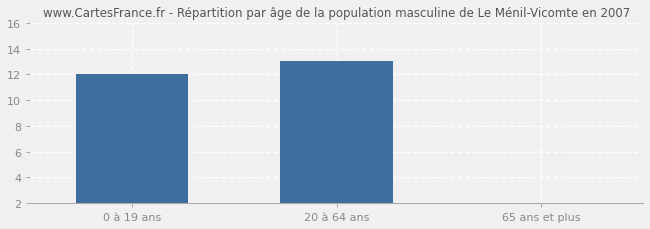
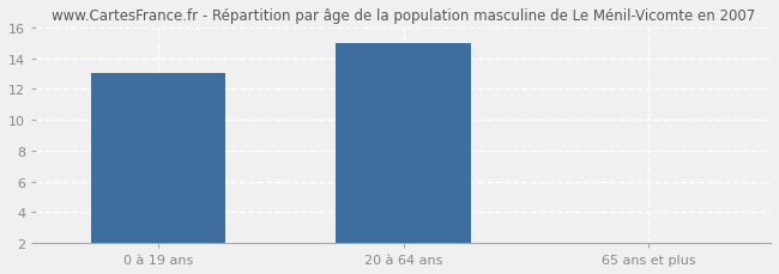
0 à 19 ans: 12 -> 13
20 à 64 ans: 13 -> 15
